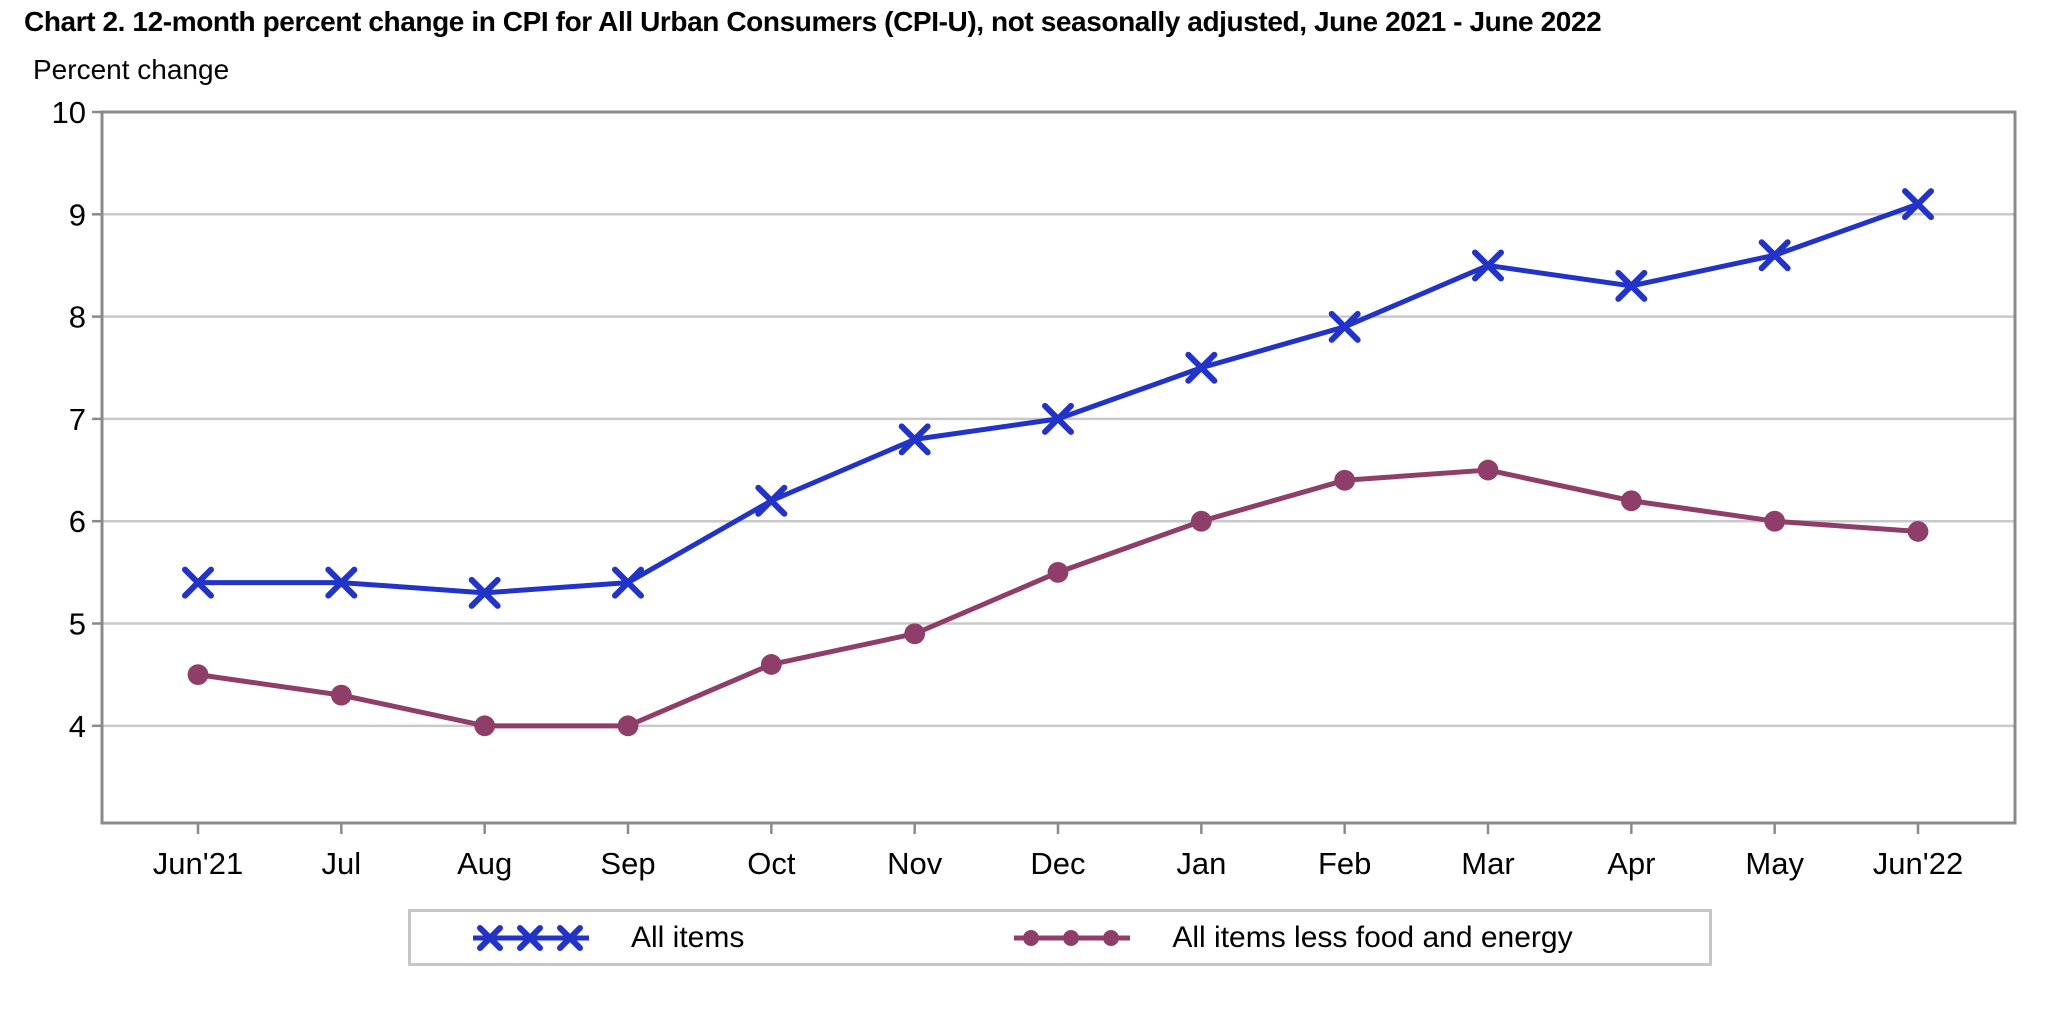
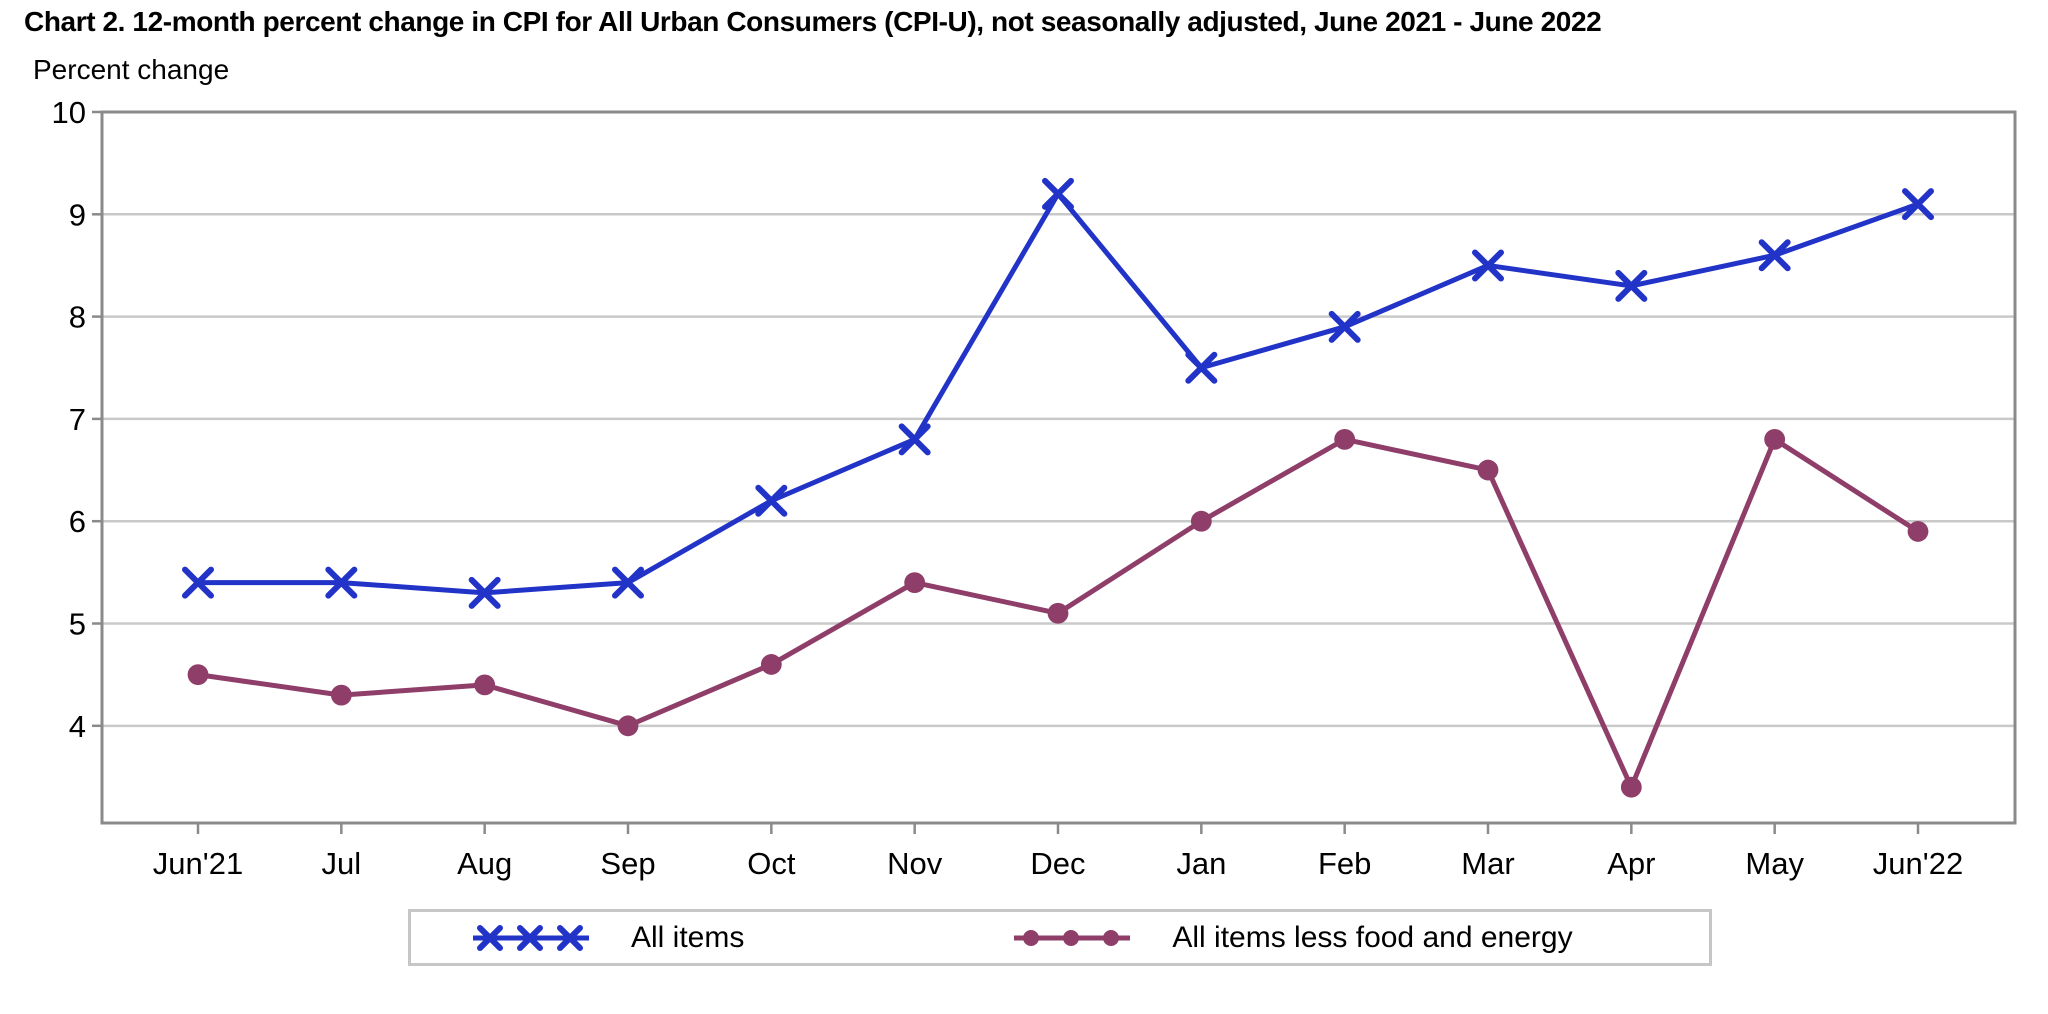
All items less food and energy/Aug: 4.0 -> 4.4
All items less food and energy/Nov: 4.9 -> 5.4
All items/Dec: 7.0 -> 9.2
All items less food and energy/Dec: 5.5 -> 5.1
All items less food and energy/Feb: 6.4 -> 6.8
All items less food and energy/Apr: 6.2 -> 3.4
All items less food and energy/May: 6.0 -> 6.8
